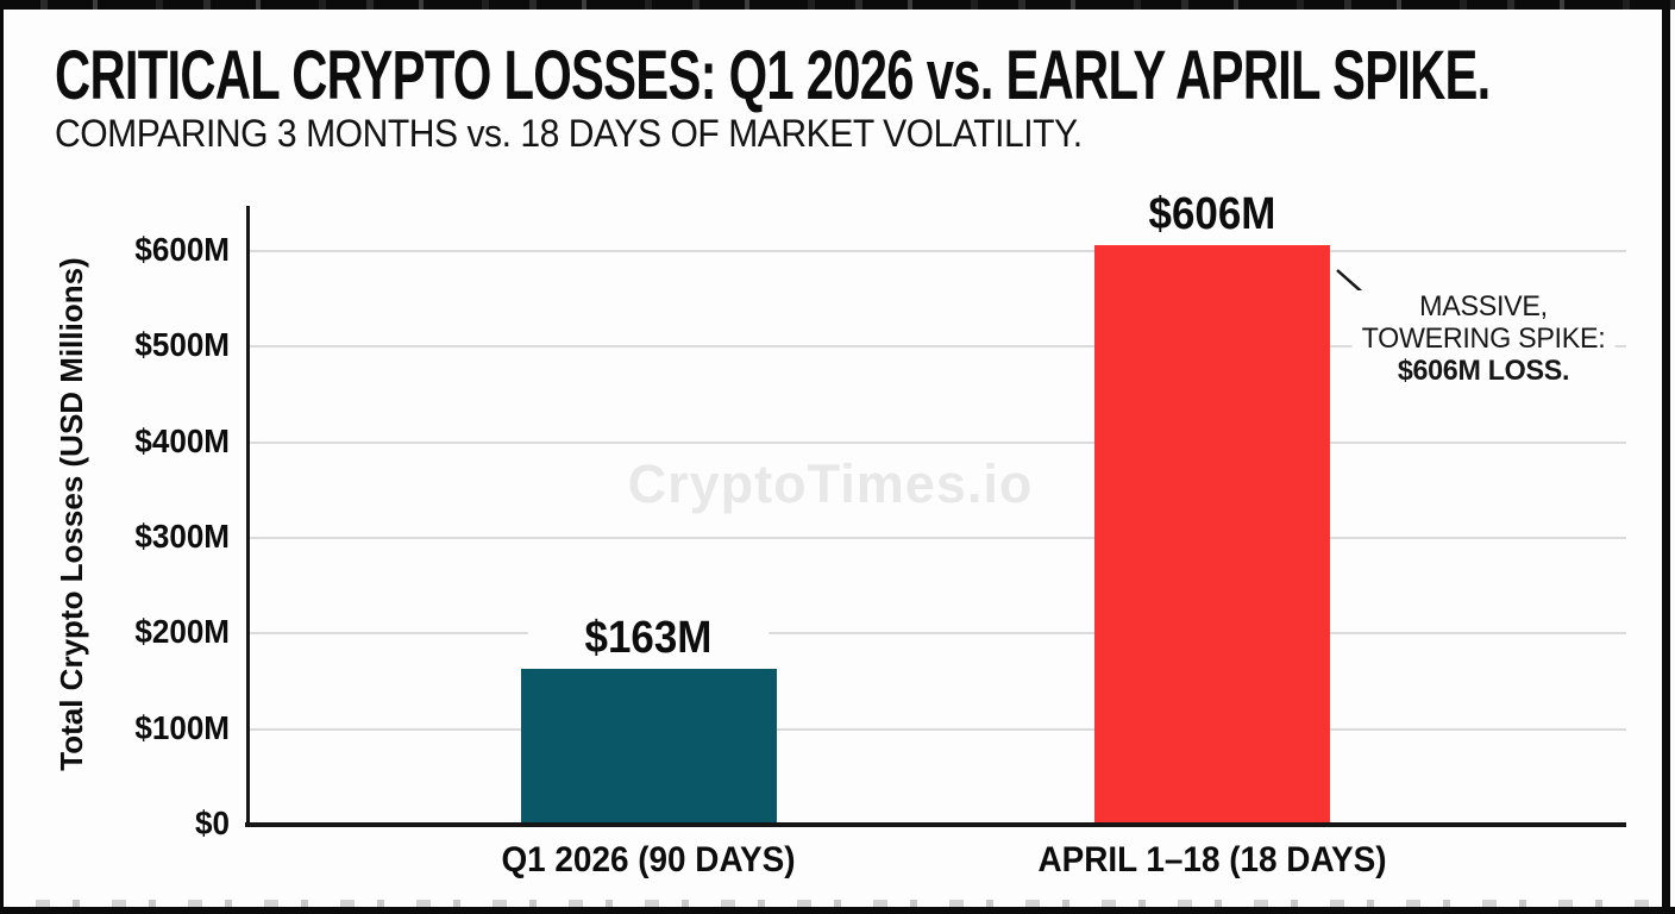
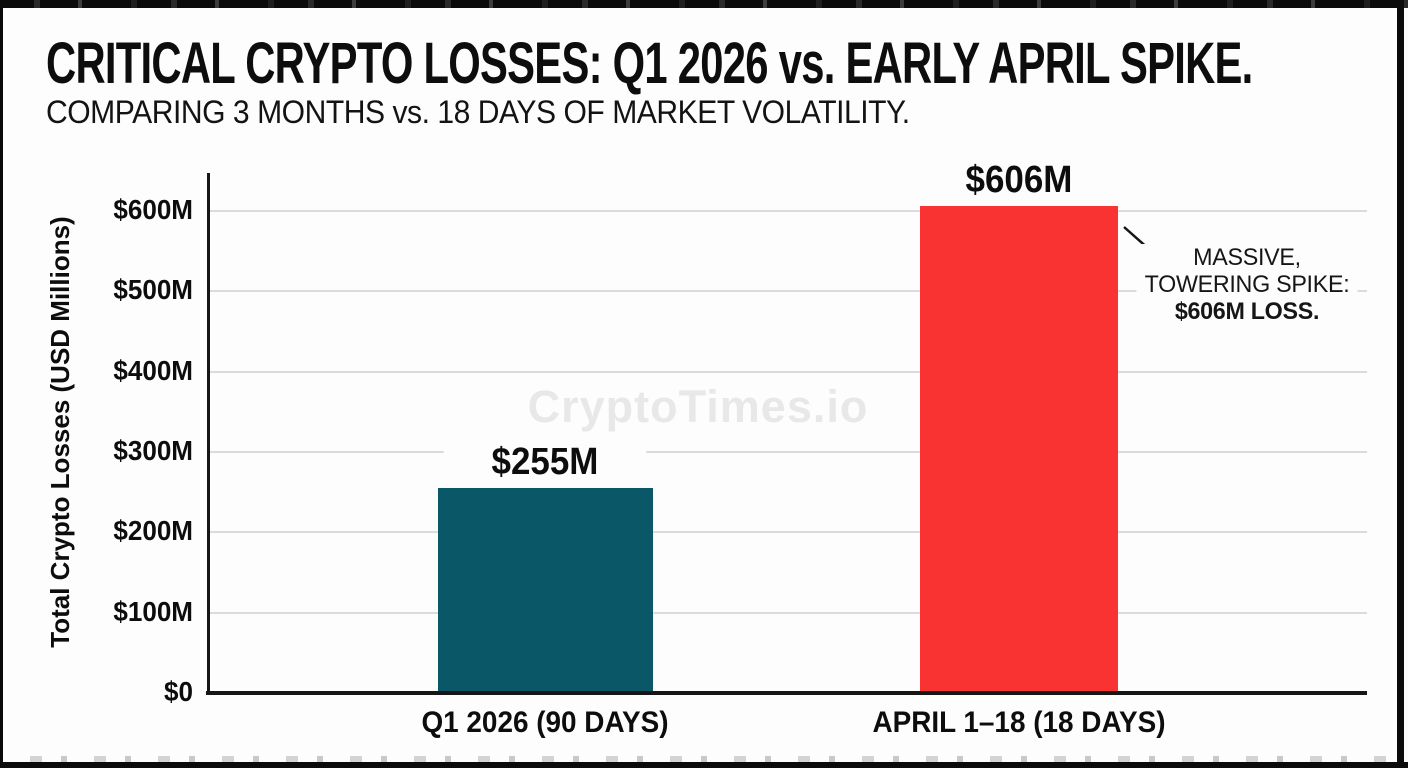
Q1 2026 (90 DAYS): $163M -> $255M
